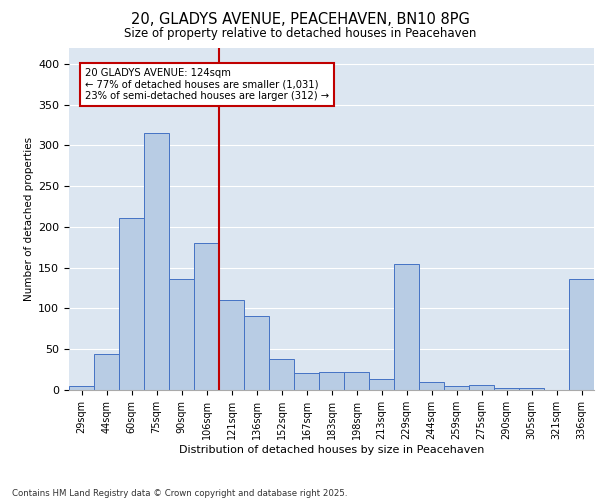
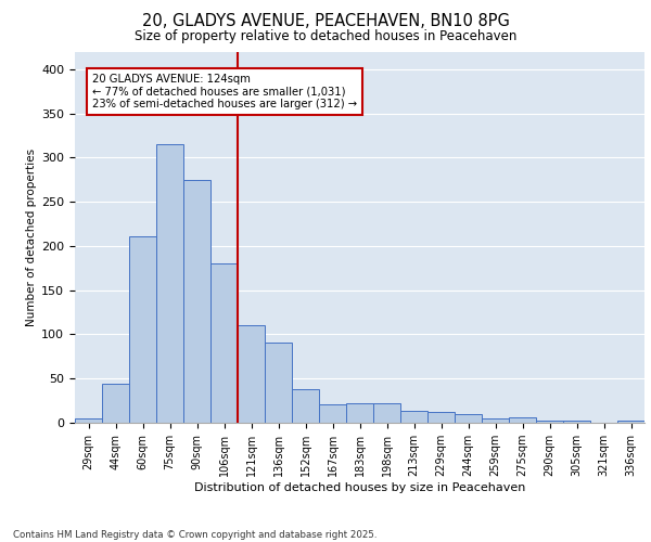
90sqm: 136 -> 275
229sqm: 154 -> 12
336sqm: 136 -> 3
